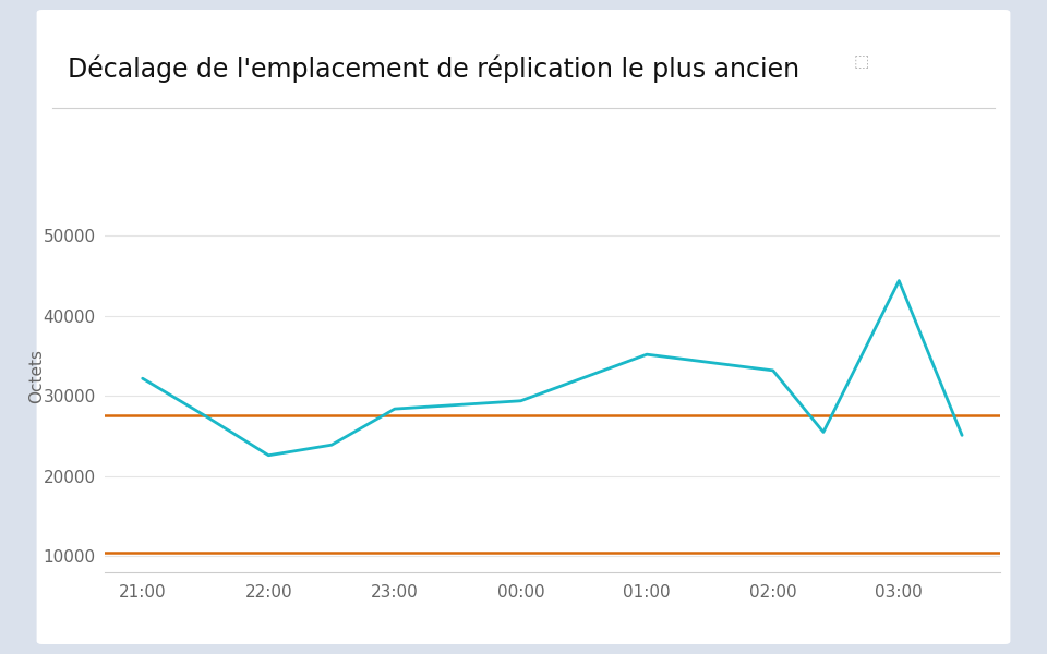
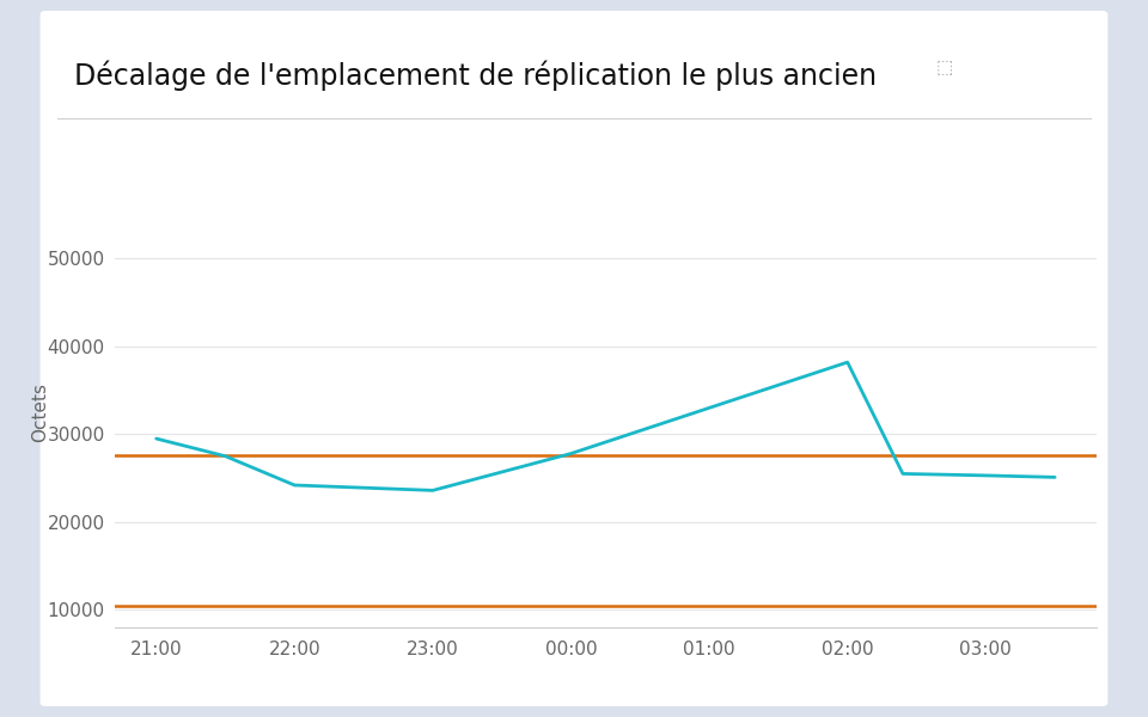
21:00: 32200 -> 29500
22:00: 22600 -> 24200
23:00: 28400 -> 23600
00:00: 29400 -> 27800
01:00: 35200 -> 33000
02:00: 33200 -> 38200
03:00: 44400 -> 25300
